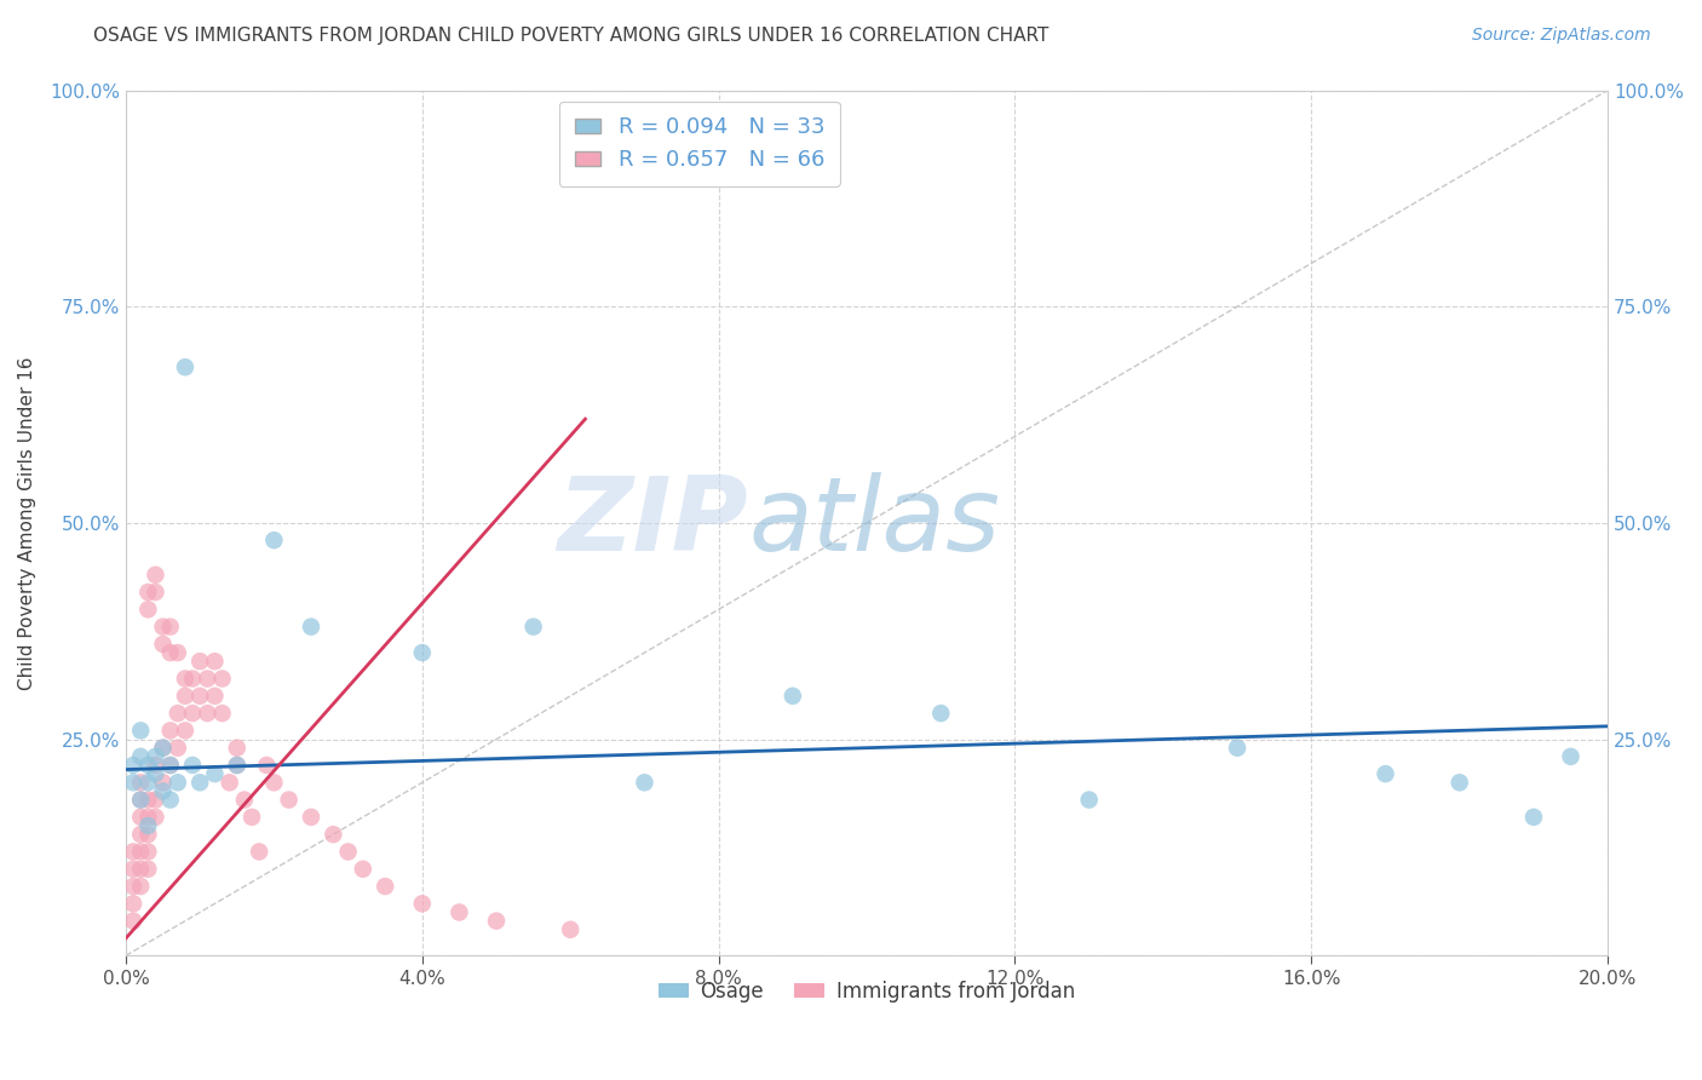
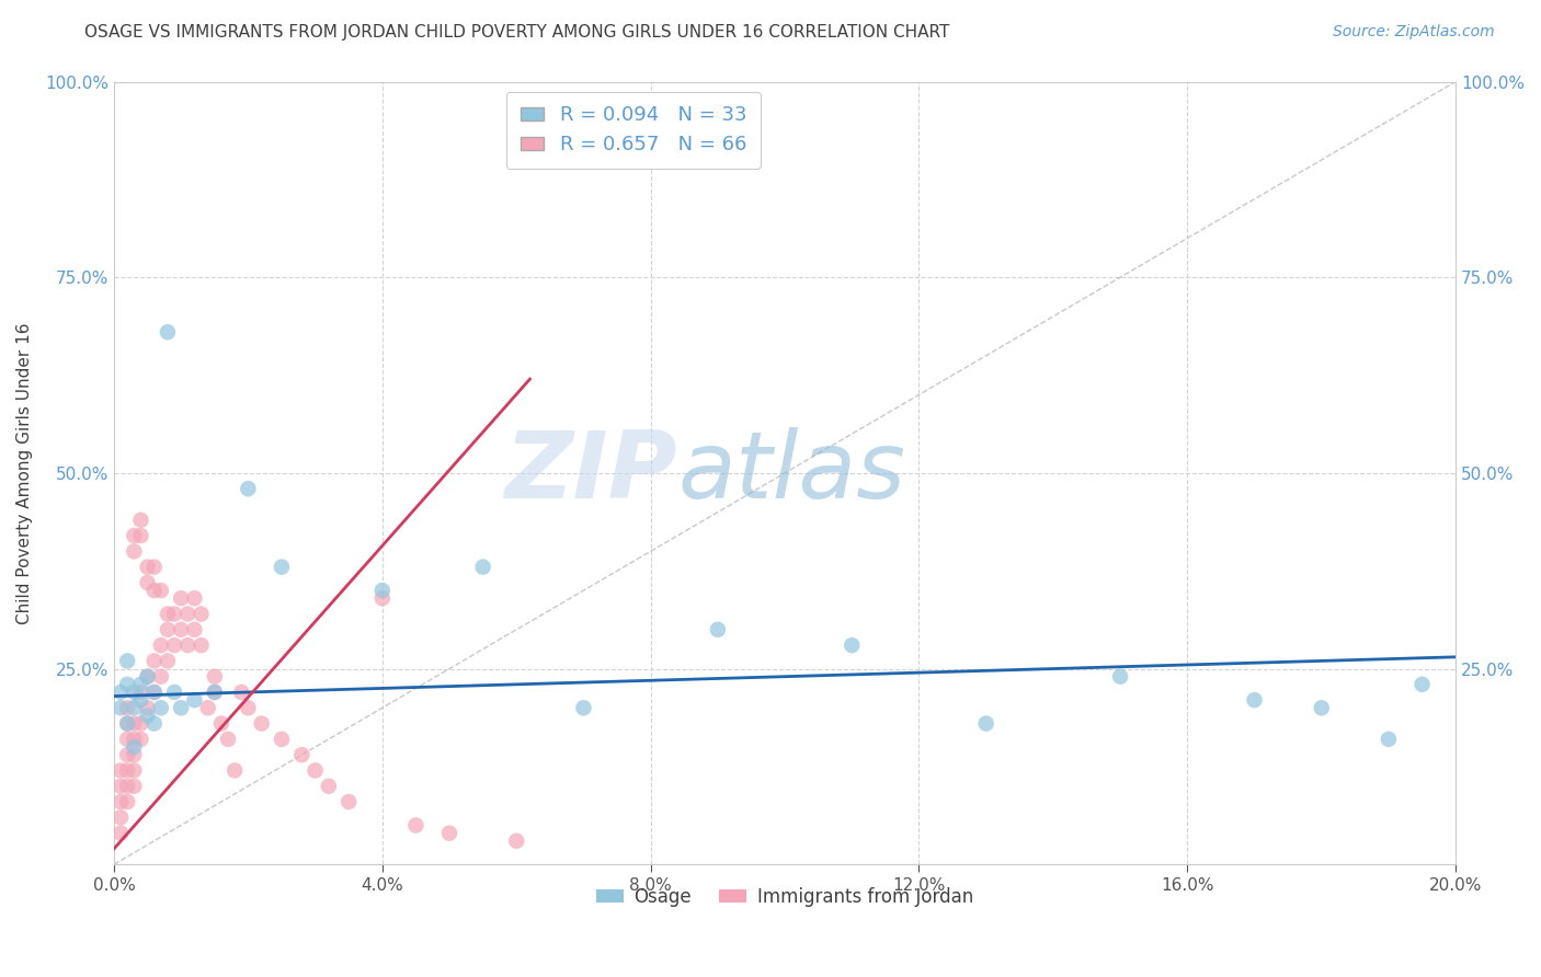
Immigrants from Jordan/4.0%: 6% -> 34%
